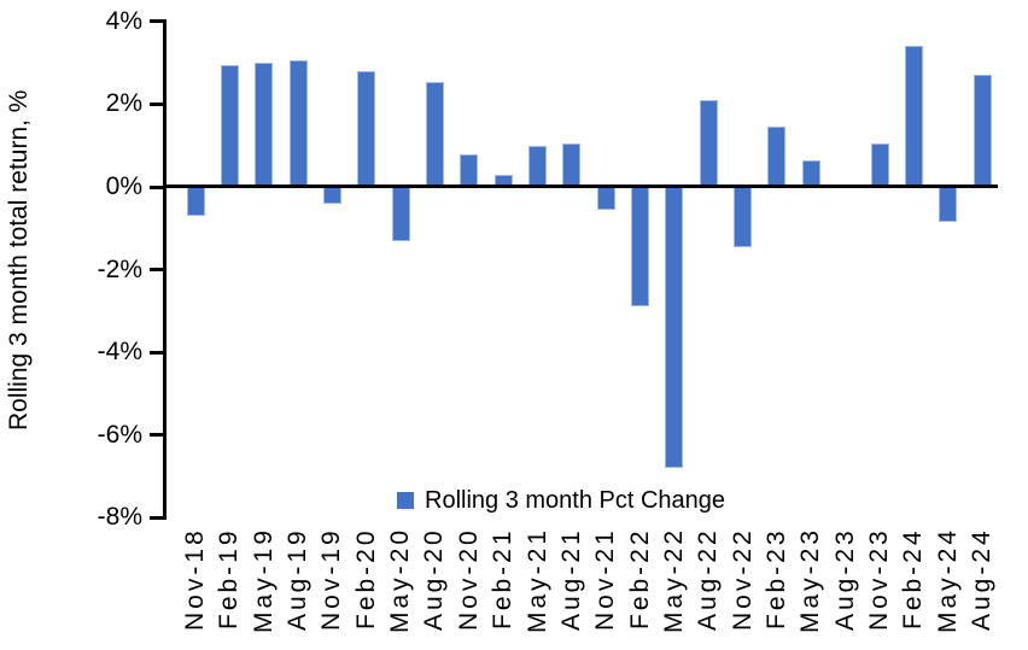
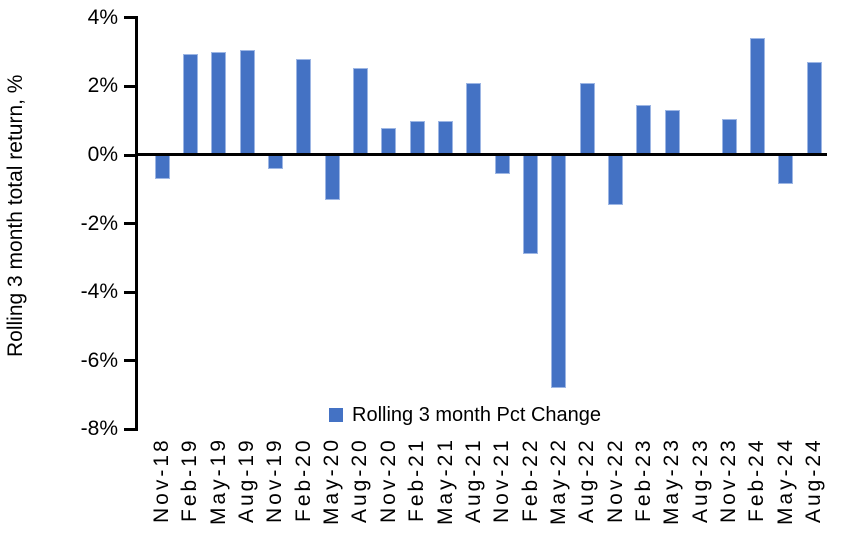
Feb-21: 0.3% -> 1.0%
Aug-21: 1.1% -> 2.1%
May-23: 0.7% -> 1.3%
